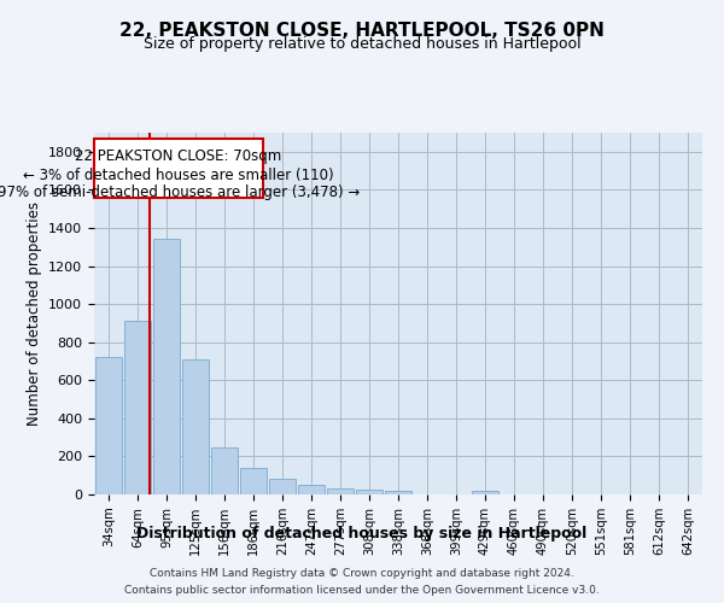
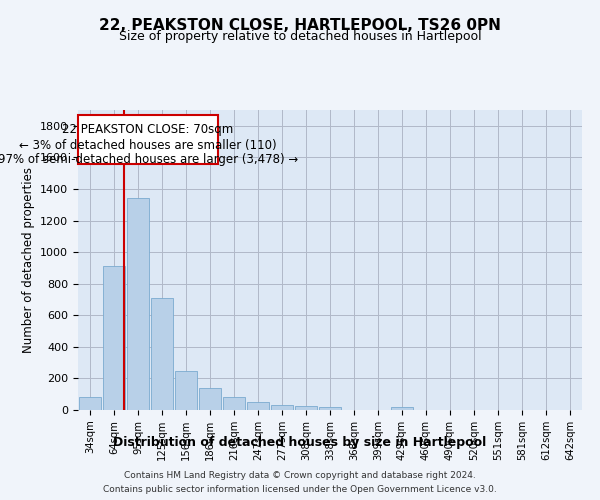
34sqm: 720 -> 80
